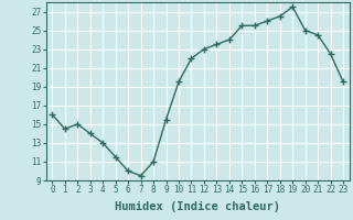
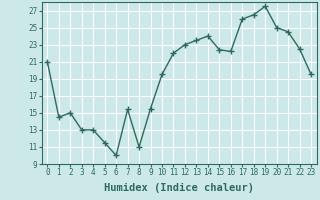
0: 16.0 -> 21.0
3: 14.0 -> 13.0
7: 9.5 -> 15.4
15: 25.5 -> 22.4
16: 25.5 -> 22.2
